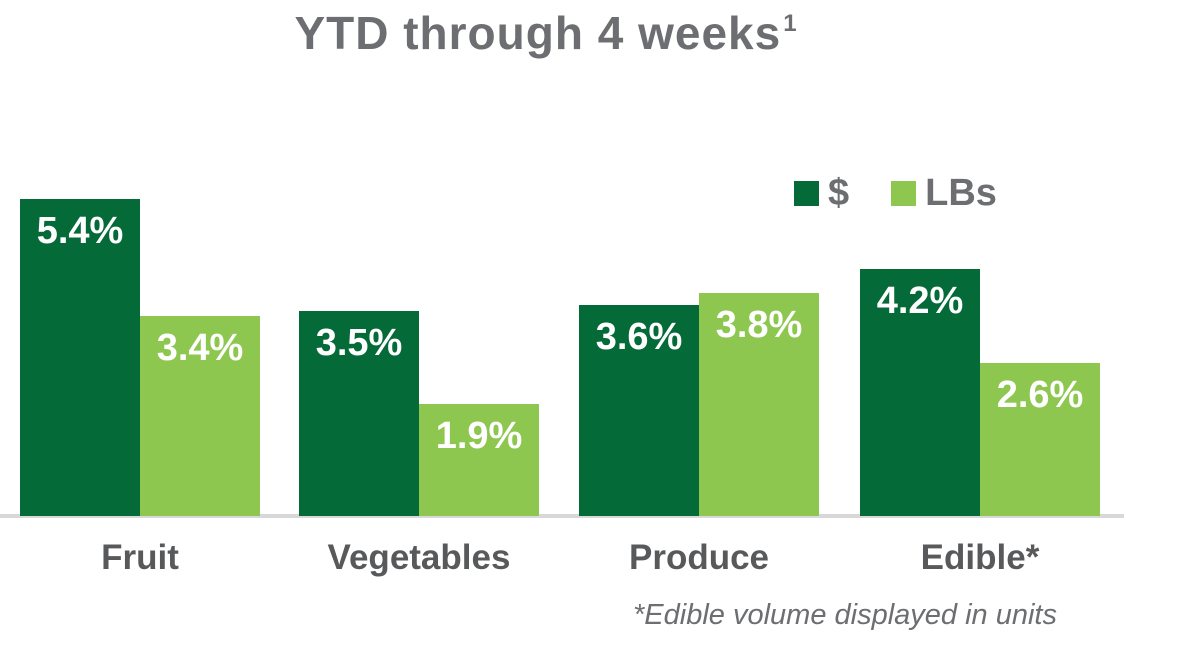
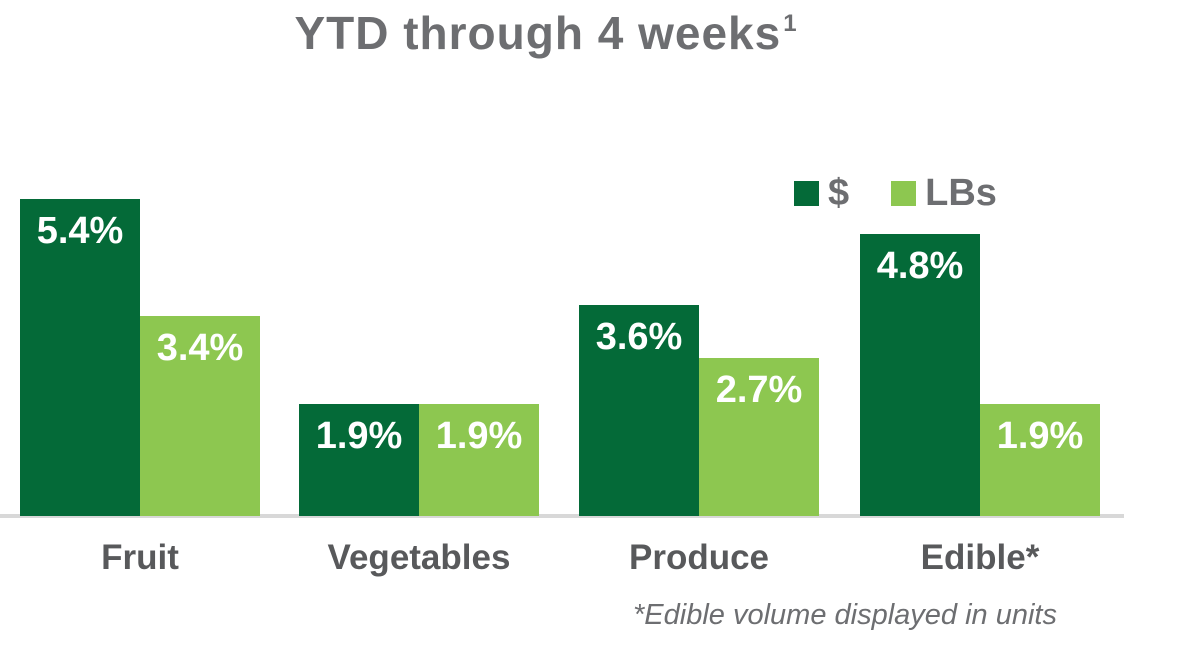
$/Vegetables: 3.5% -> 1.9%
LBs/Produce: 3.8% -> 2.7%
$/Edible*: 4.2% -> 4.8%
LBs/Edible*: 2.6% -> 1.9%
